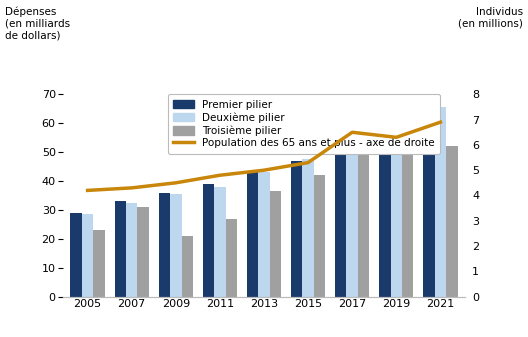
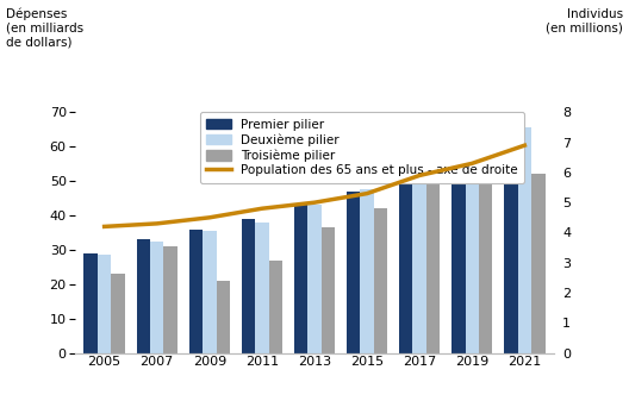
Population des 65 ans et plus - axe de droite/2017: 6.5 -> 5.9
